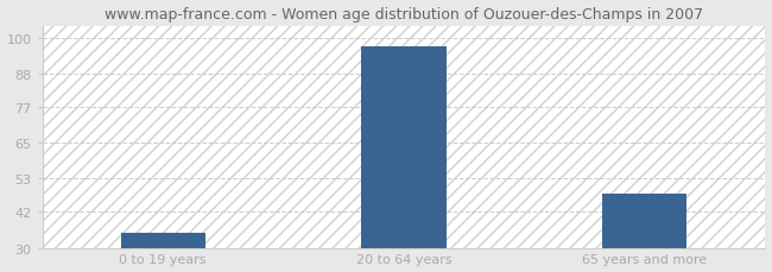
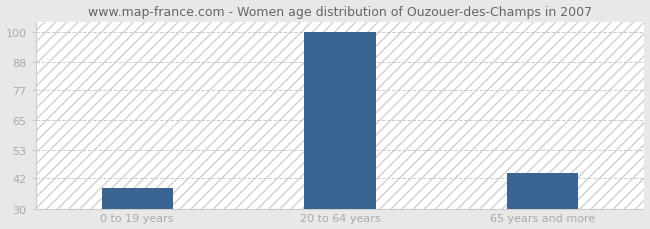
0 to 19 years: 35 -> 38
20 to 64 years: 97 -> 100
65 years and more: 48 -> 44
